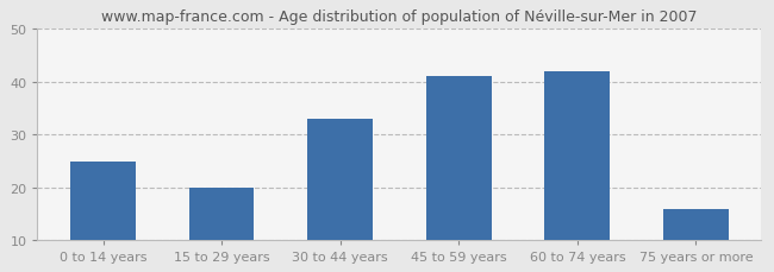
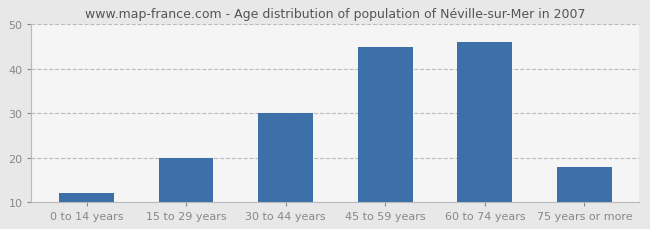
0 to 14 years: 25 -> 12
30 to 44 years: 33 -> 30
45 to 59 years: 41 -> 45
60 to 74 years: 42 -> 46
75 years or more: 16 -> 18
